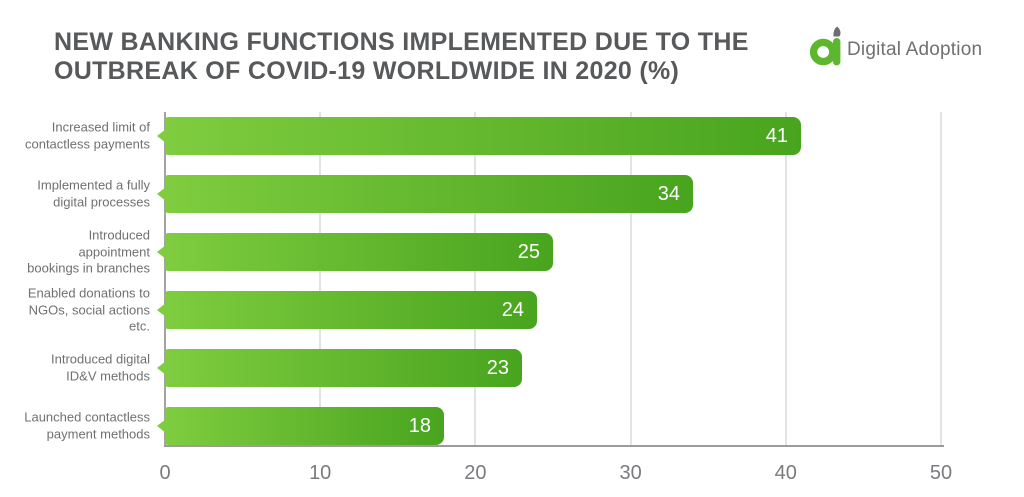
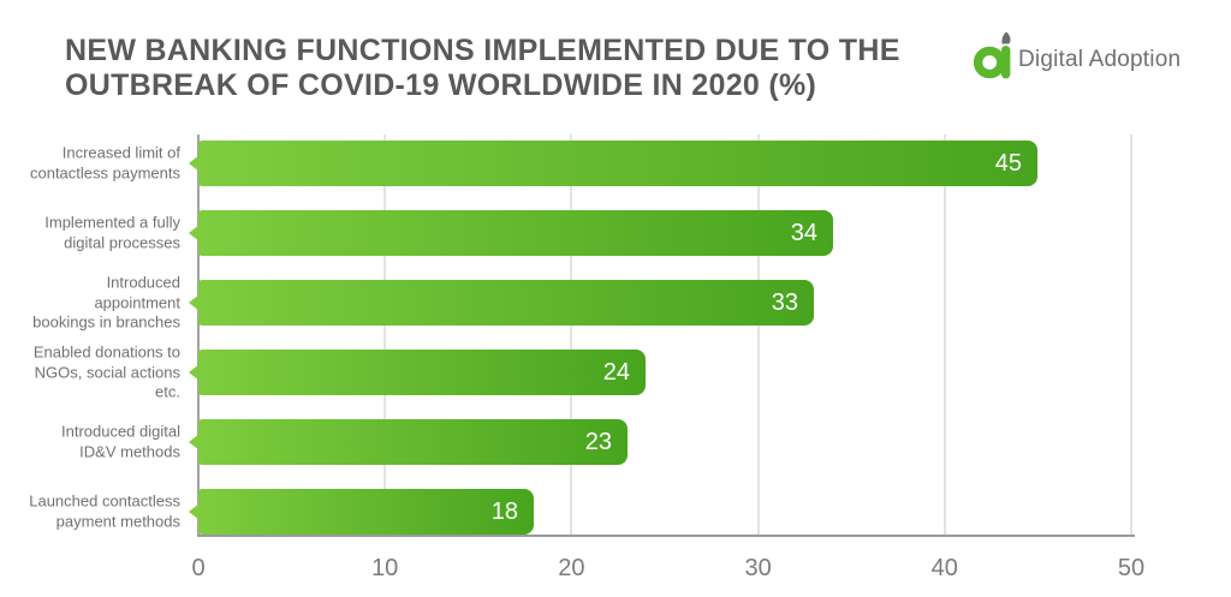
Increased limit of contactless payments: 41 -> 45
Introduced appointment bookings in branches: 25 -> 33
